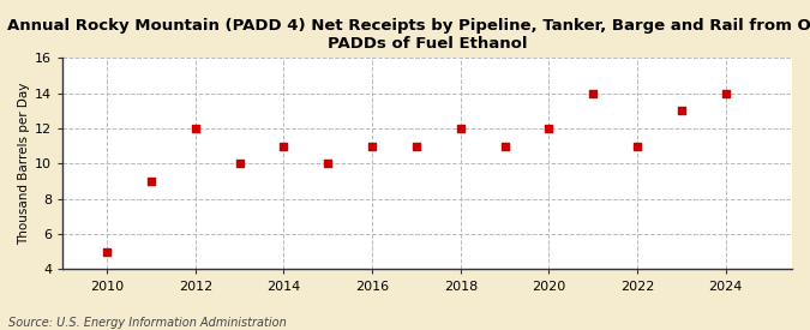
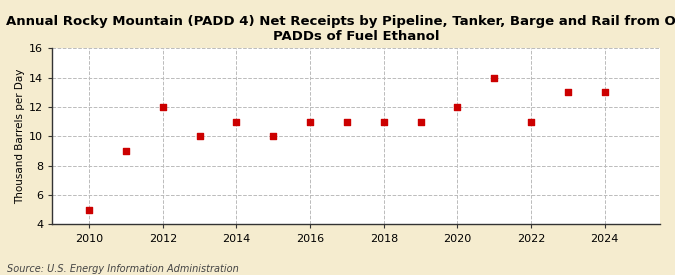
2018: 12 -> 11
2024: 14 -> 13
